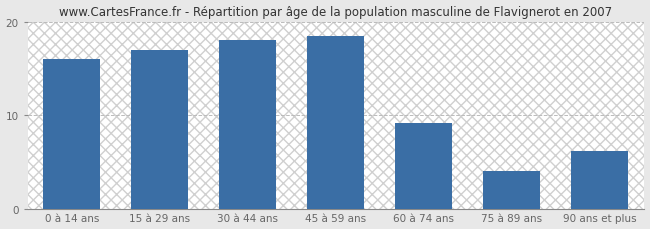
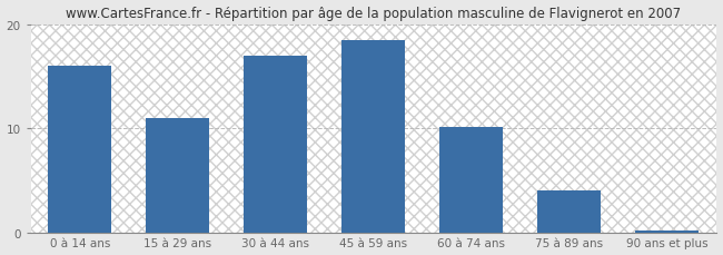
15 à 29 ans: 17.0 -> 11.0
30 à 44 ans: 18.0 -> 17.0
60 à 74 ans: 9.2 -> 10.1
90 ans et plus: 6.2 -> 0.2
